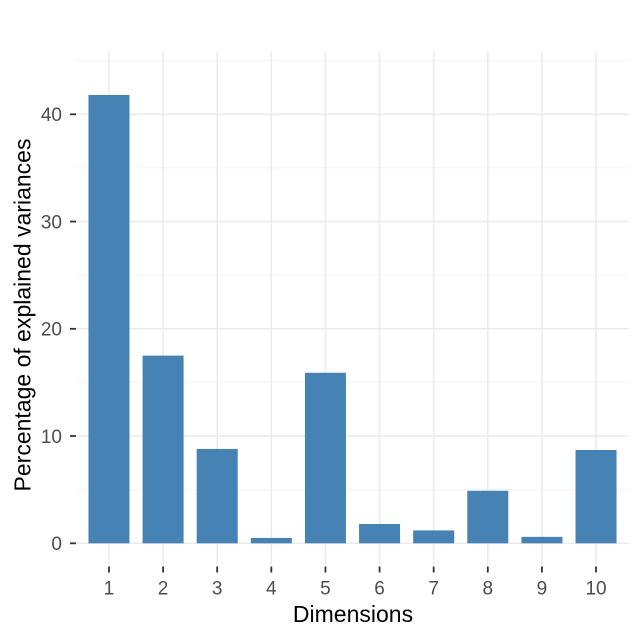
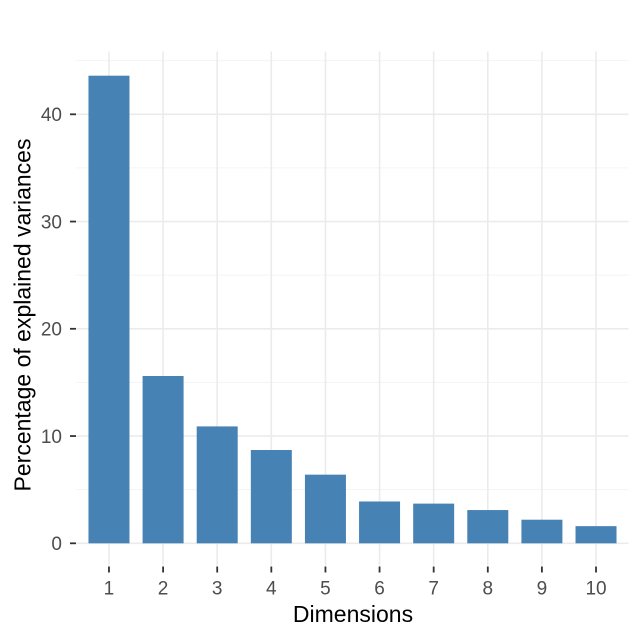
1: 41.8 -> 43.6
2: 17.5 -> 15.6
3: 8.8 -> 10.9
4: 0.5 -> 8.7
5: 15.9 -> 6.4
6: 1.8 -> 3.9
7: 1.2 -> 3.7
8: 4.9 -> 3.1
9: 0.6 -> 2.2
10: 8.7 -> 1.6
